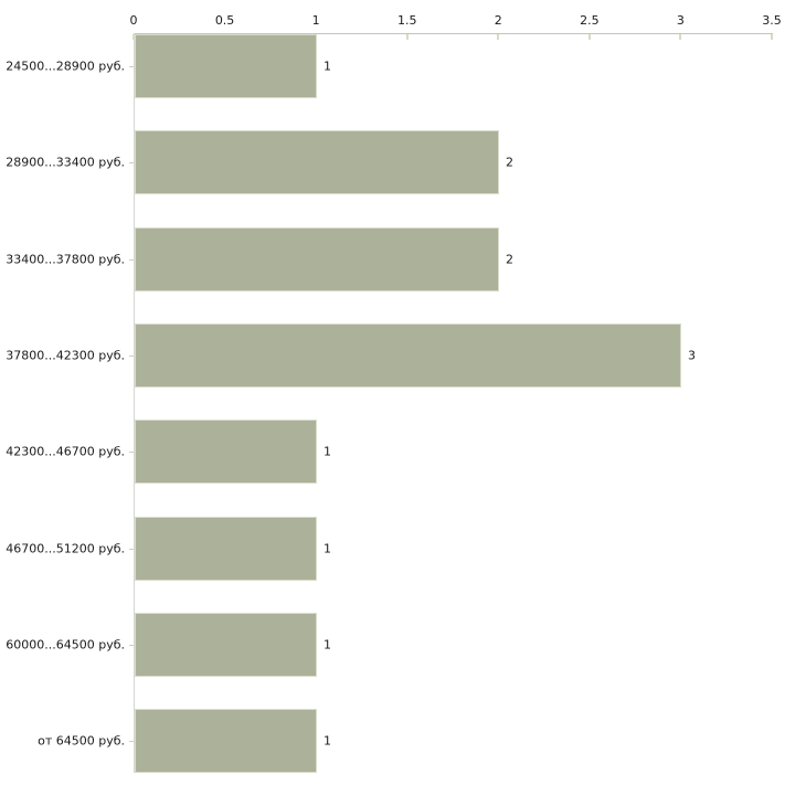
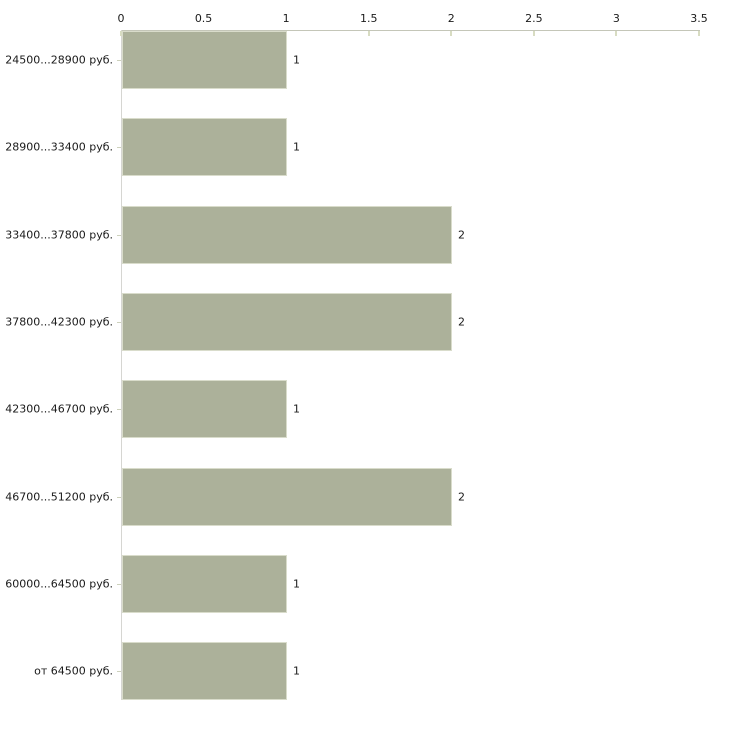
28900...33400 руб.: 2 -> 1
37800...42300 руб.: 3 -> 2
46700...51200 руб.: 1 -> 2
